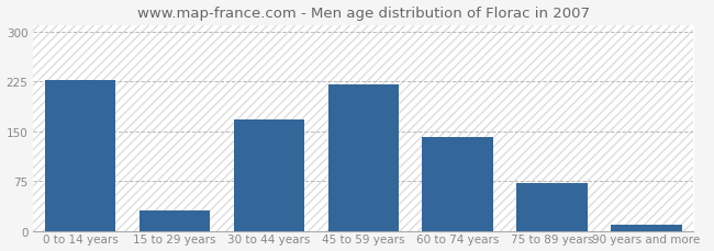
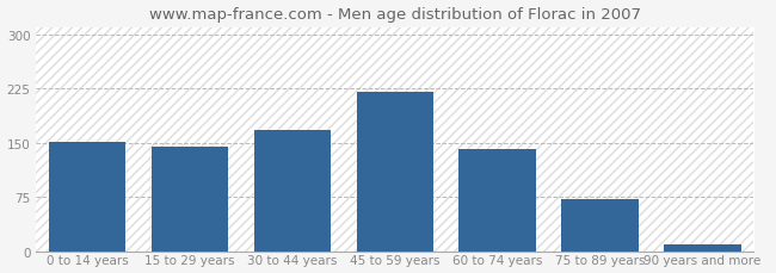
0 to 14 years: 228 -> 152
15 to 29 years: 30 -> 144
